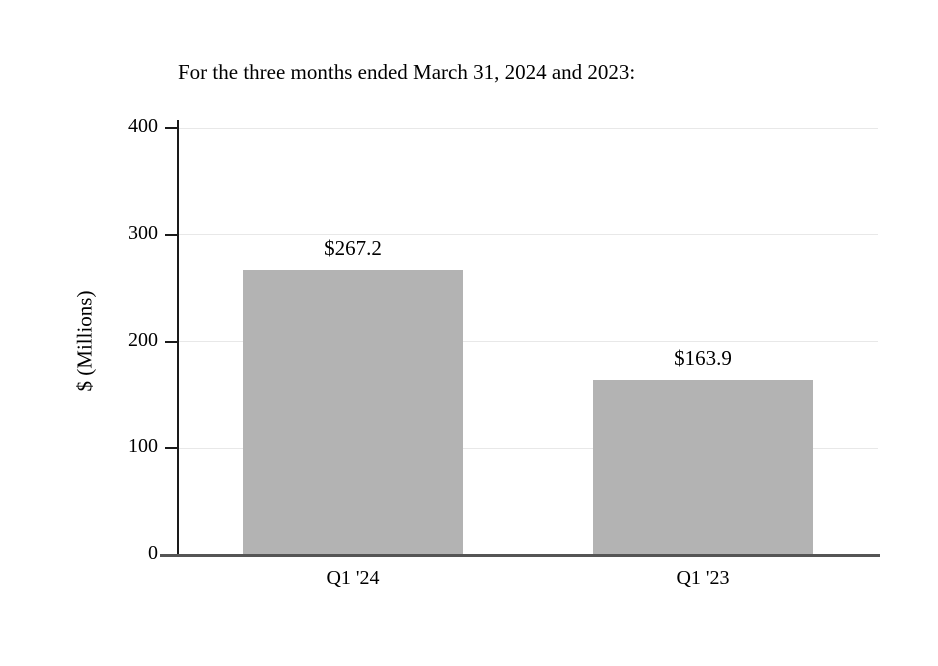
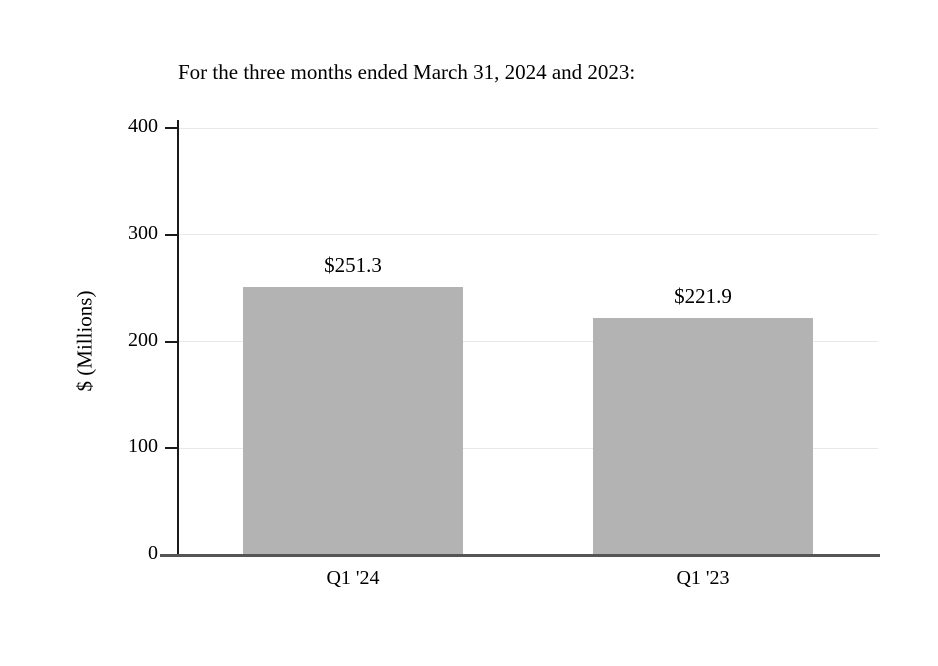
Q1 '24: $267.2 -> $251.3
Q1 '23: $163.9 -> $221.9
